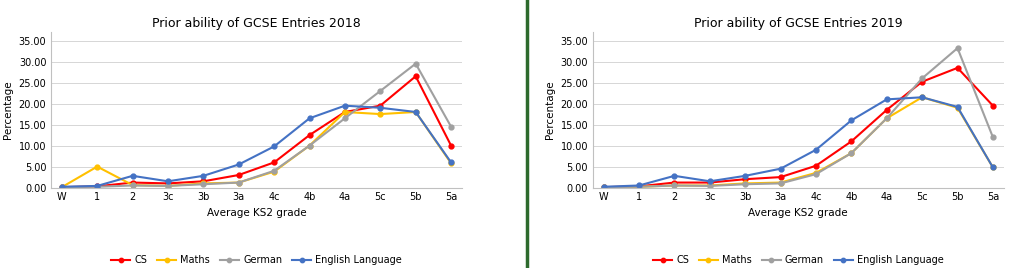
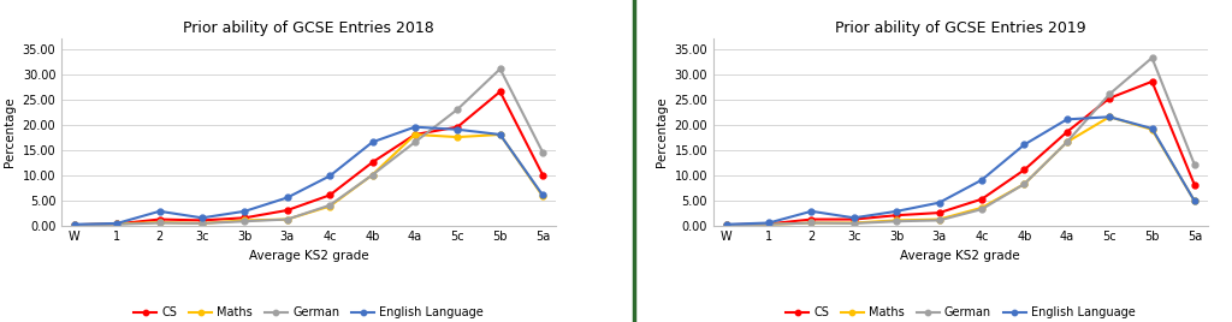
Prior ability of GCSE Entries 2018/Maths/1: 5.0 -> 0.3
Prior ability of GCSE Entries 2018/German/5b: 29.5 -> 31.0
Prior ability of GCSE Entries 2019/CS/5a: 19.5 -> 8.0
